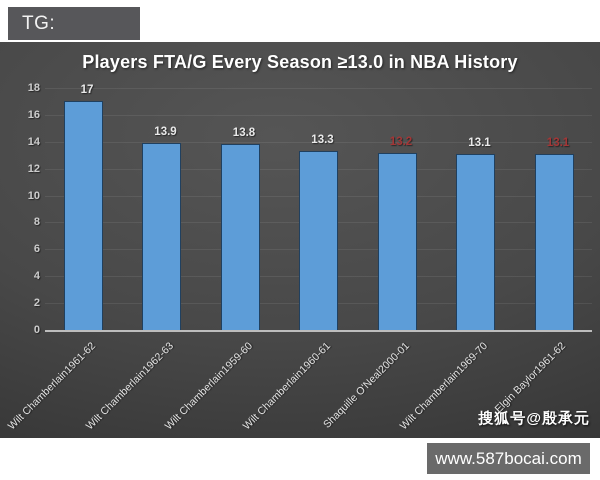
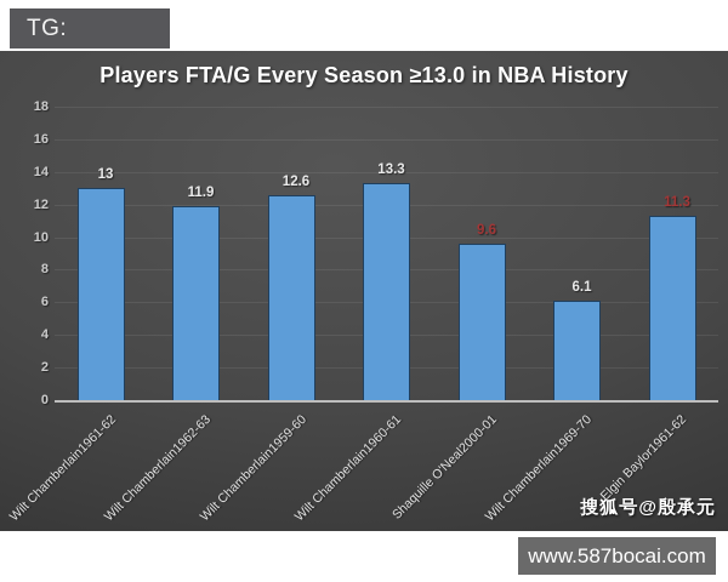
Wilt Chamberlain1961-62: 17 -> 13
Wilt Chamberlain1962-63: 13.9 -> 11.9
Wilt Chamberlain1959-60: 13.8 -> 12.6
Shaquille O'Neal2000-01: 13.2 -> 9.6
Wilt Chamberlain1969-70: 13.1 -> 6.1
Elgin Baylor1961-62: 13.1 -> 11.3
